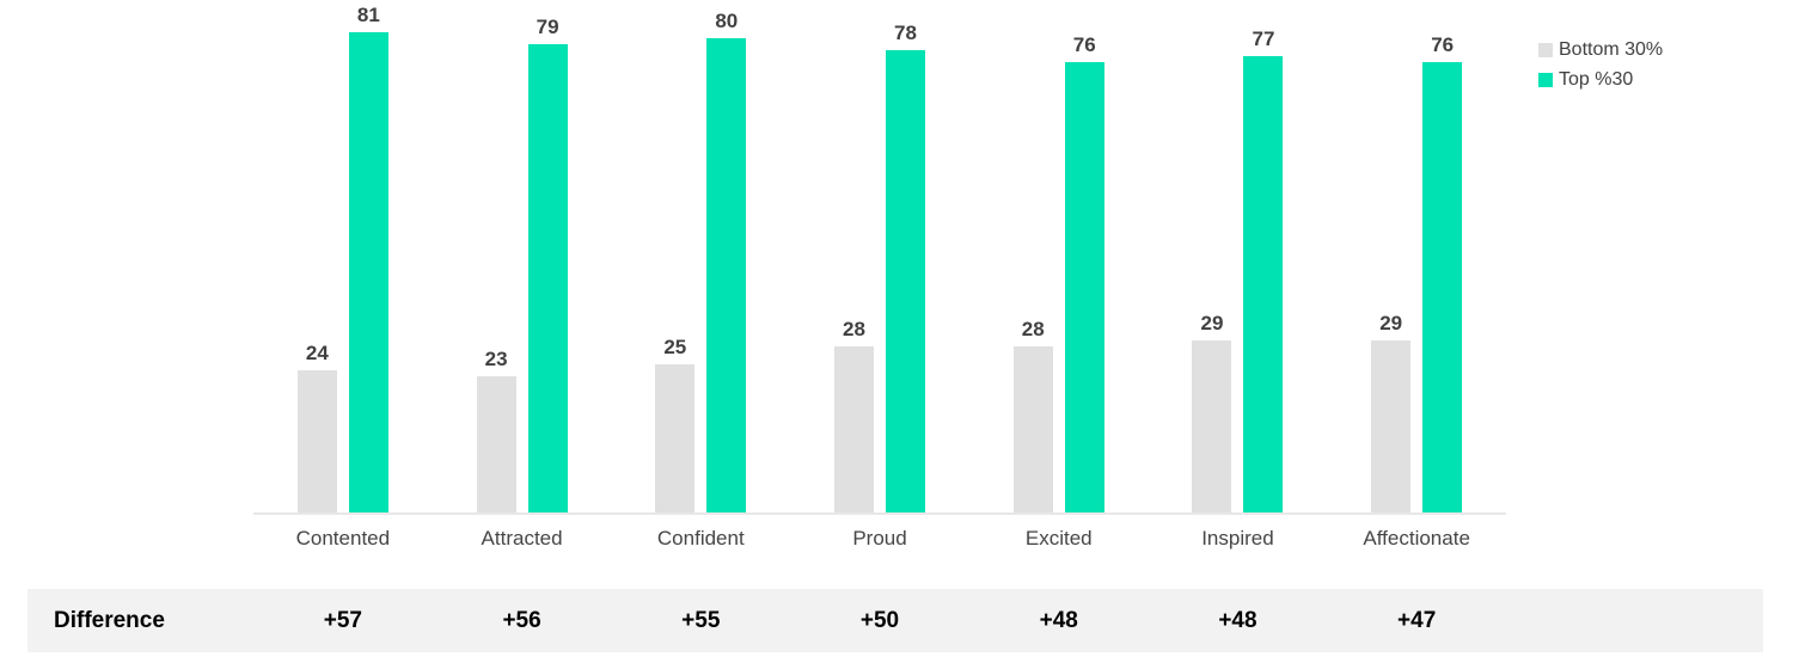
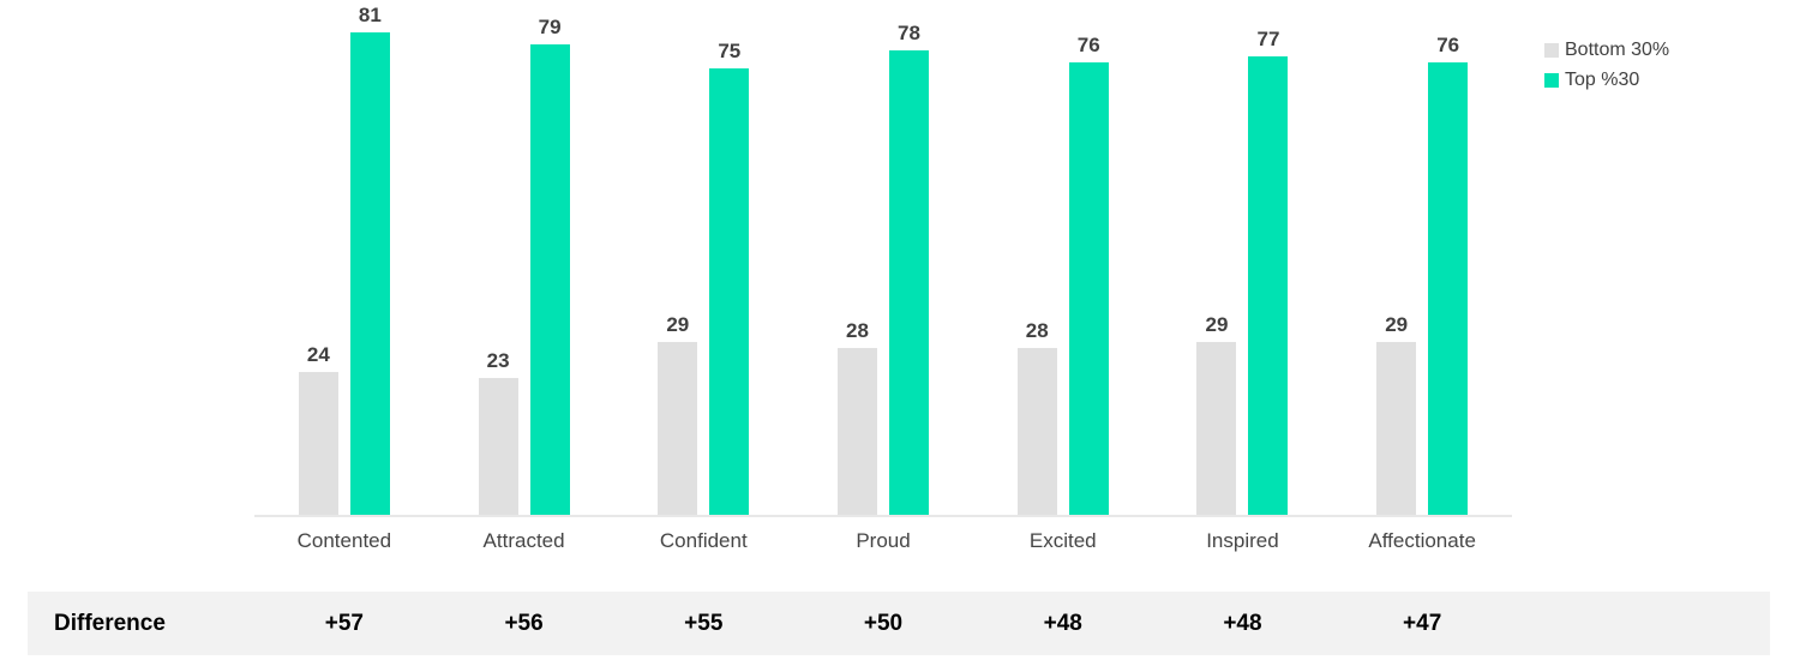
Bottom 30%/Confident: 25 -> 29
Top %30/Confident: 80 -> 75
